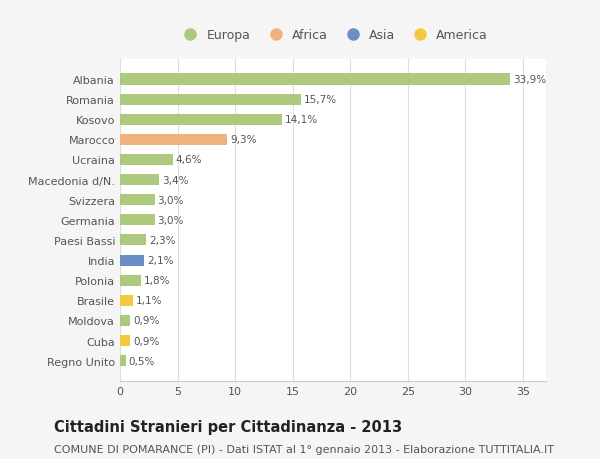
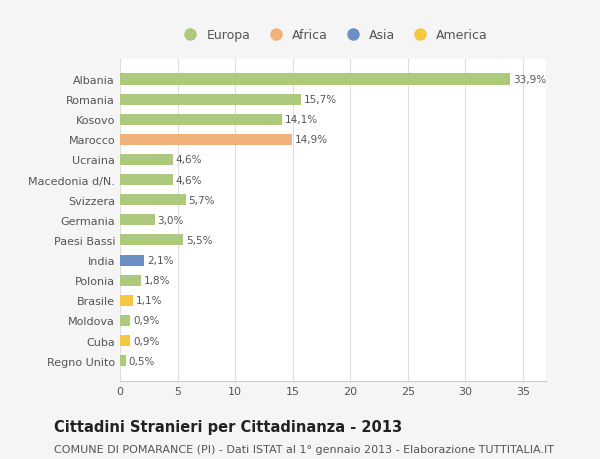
Marocco: 9,3% -> 14,9%
Macedonia d/N.: 3,4% -> 4,6%
Svizzera: 3,0% -> 5,7%
Paesi Bassi: 2,3% -> 5,5%
